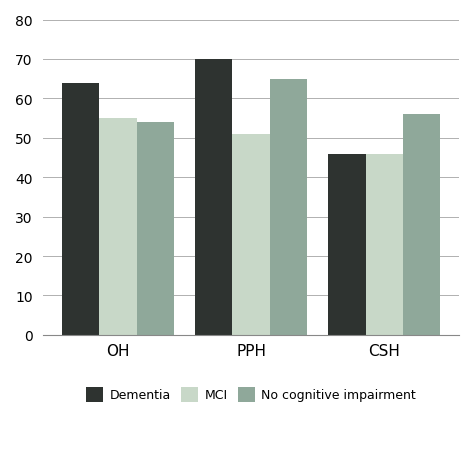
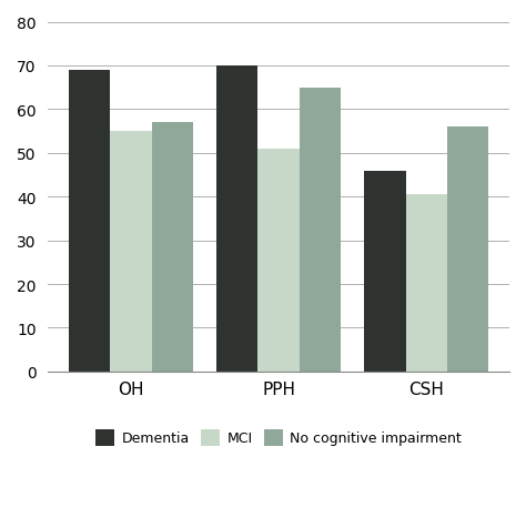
Dementia/OH: 64 -> 69
No cognitive impairment/OH: 54 -> 57
MCI/CSH: 46.0 -> 40.5
